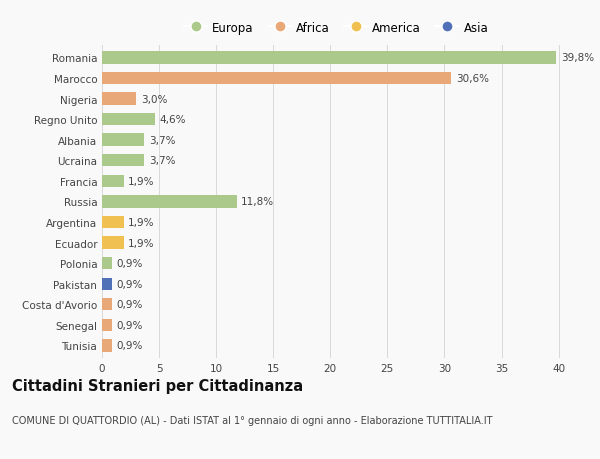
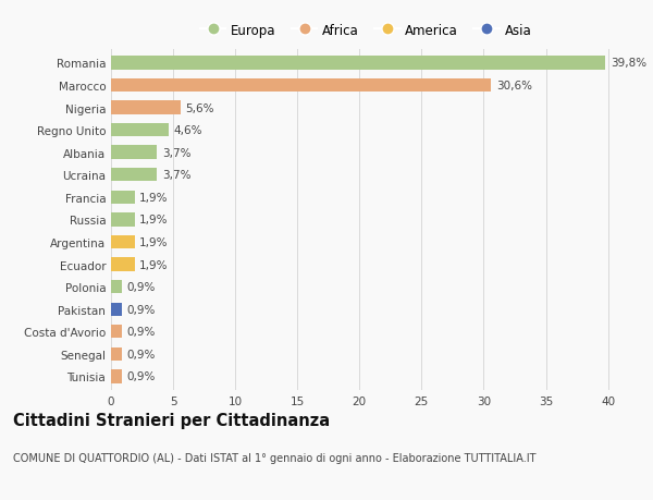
Nigeria: 3,0% -> 5,6%
Russia: 11,8% -> 1,9%
